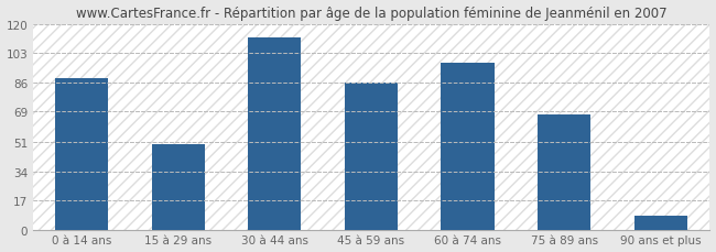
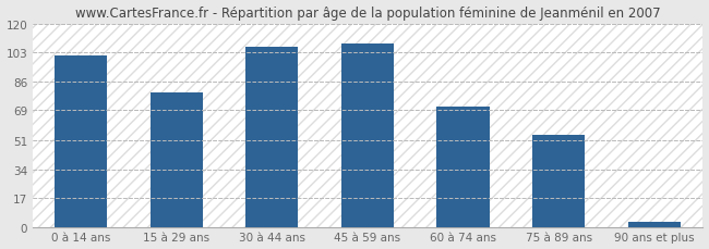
0 à 14 ans: 88 -> 101
15 à 29 ans: 50 -> 79
30 à 44 ans: 112 -> 106
45 à 59 ans: 86 -> 108
60 à 74 ans: 97 -> 71
75 à 89 ans: 67 -> 54
90 ans et plus: 8 -> 3
